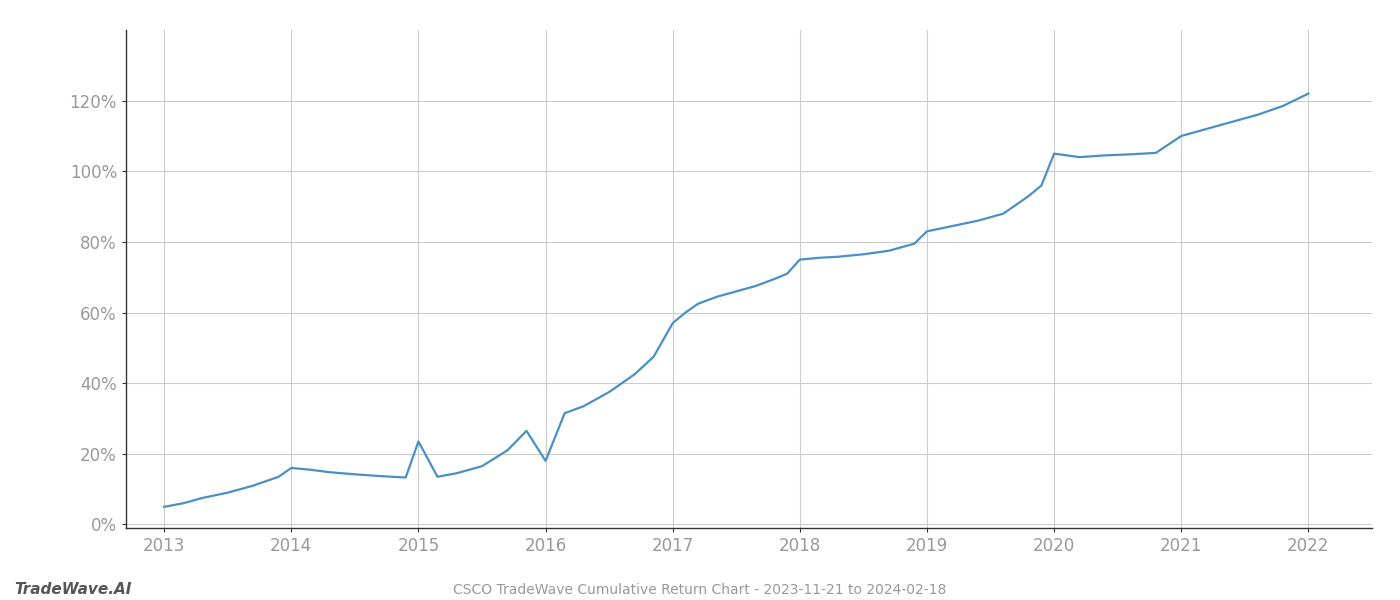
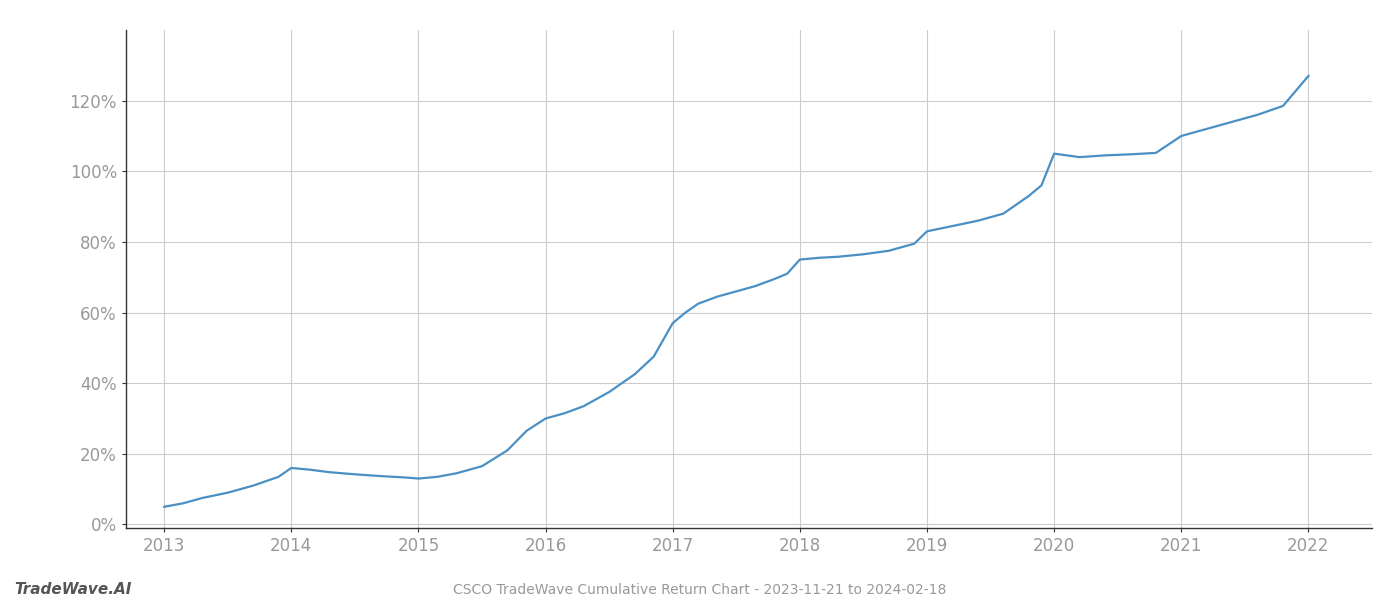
2015: 23.5% -> 13.0%
2016: 18.0% -> 30.0%
2022: 122.0% -> 127.0%
